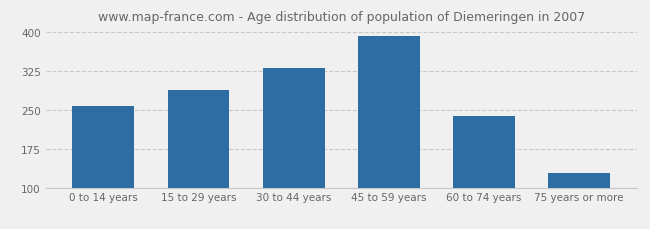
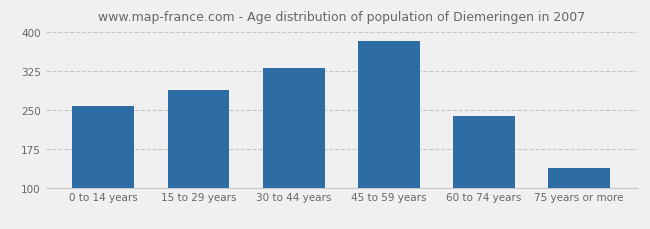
45 to 59 years: 392 -> 382
75 years or more: 128 -> 138
